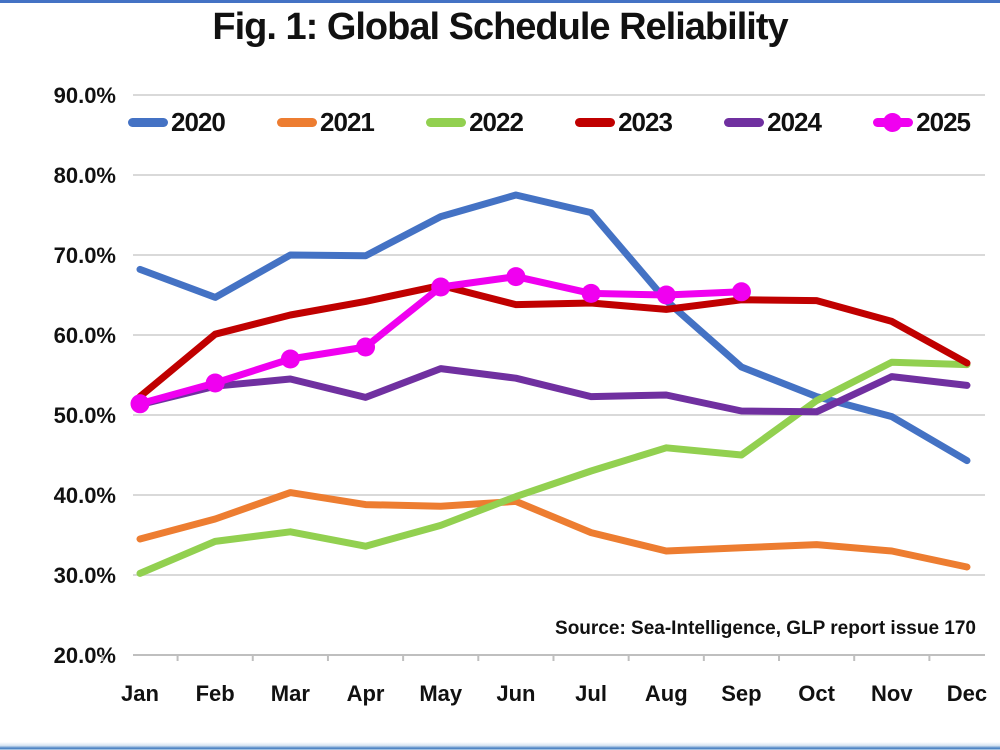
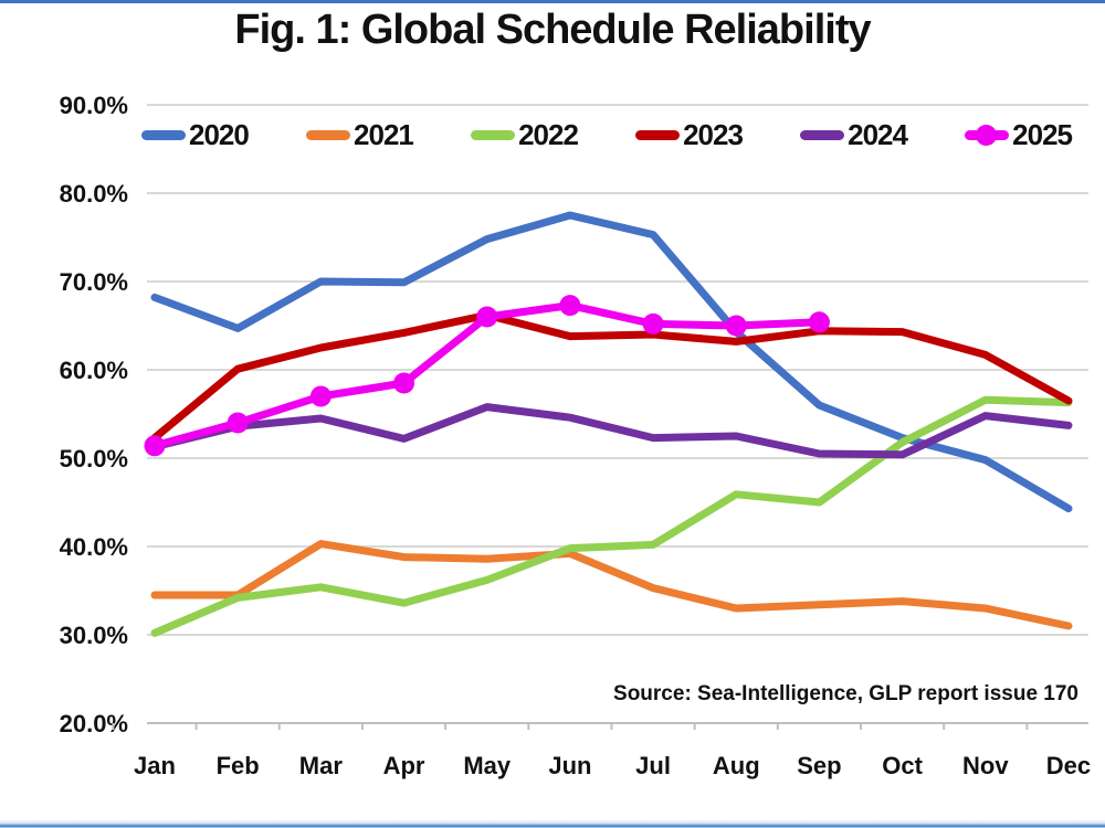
2021/Feb: 37% -> 34%
2022/Jul: 43% -> 40%
